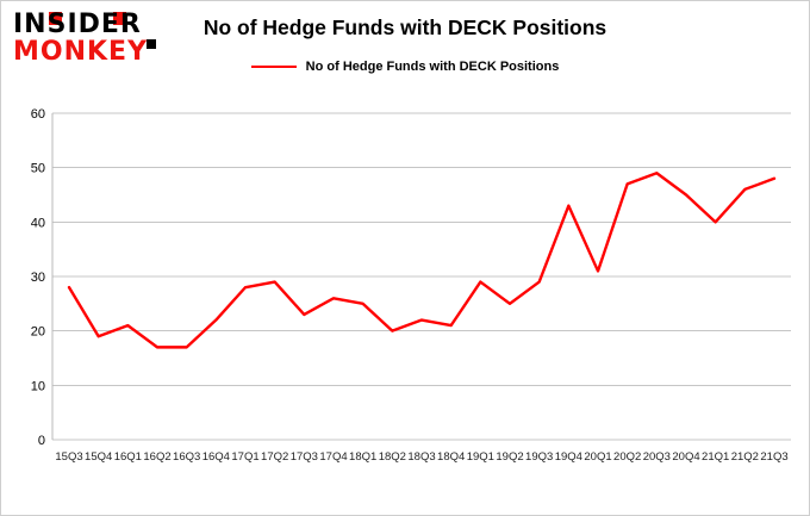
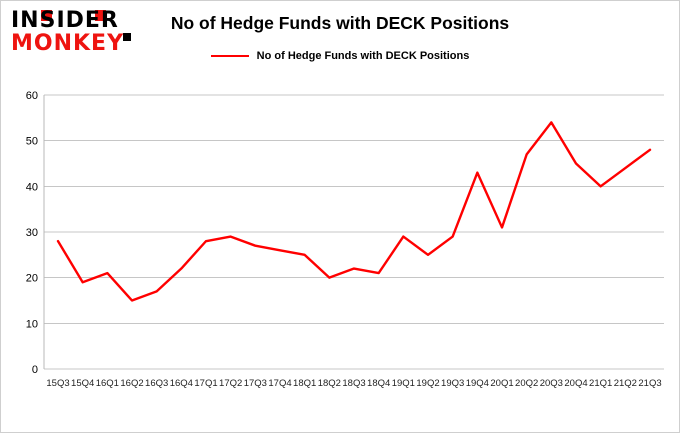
16Q2: 17 -> 15
17Q3: 23 -> 27
20Q3: 49 -> 54
21Q2: 46 -> 44
